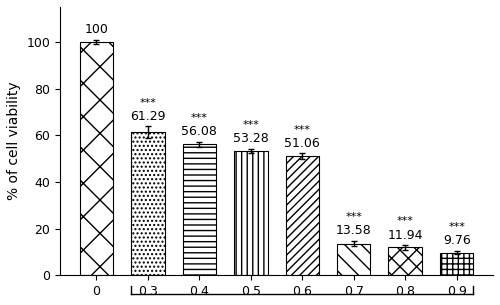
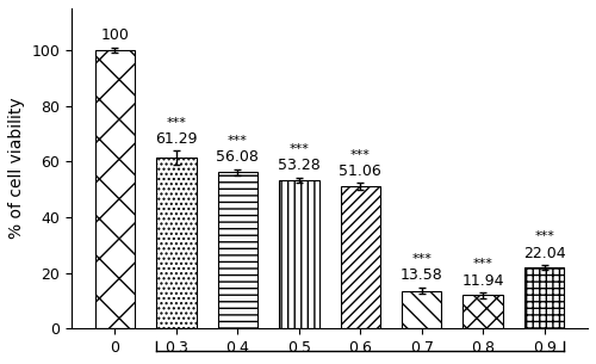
0.9: 9.76 -> 22.04
